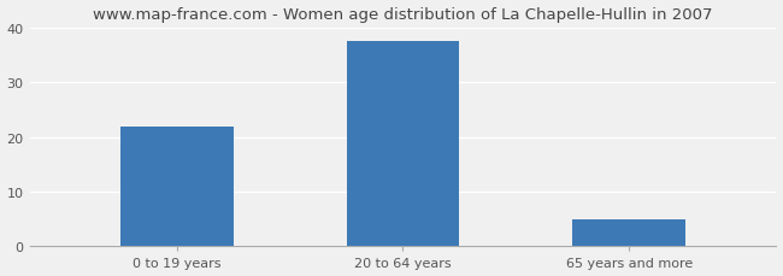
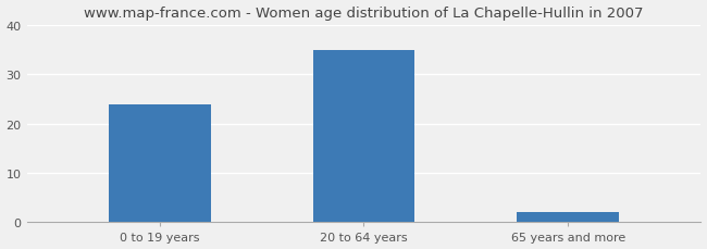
0 to 19 years: 22.0 -> 24.0
20 to 64 years: 37.5 -> 35.0
65 years and more: 5.0 -> 2.0
